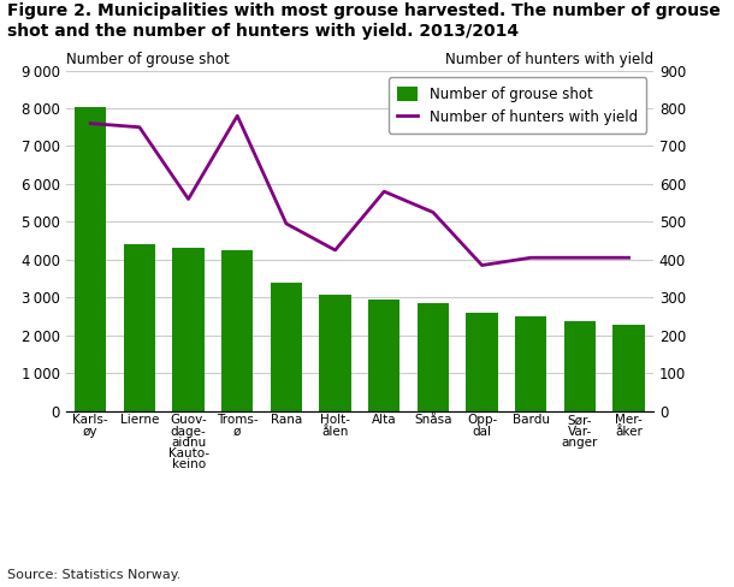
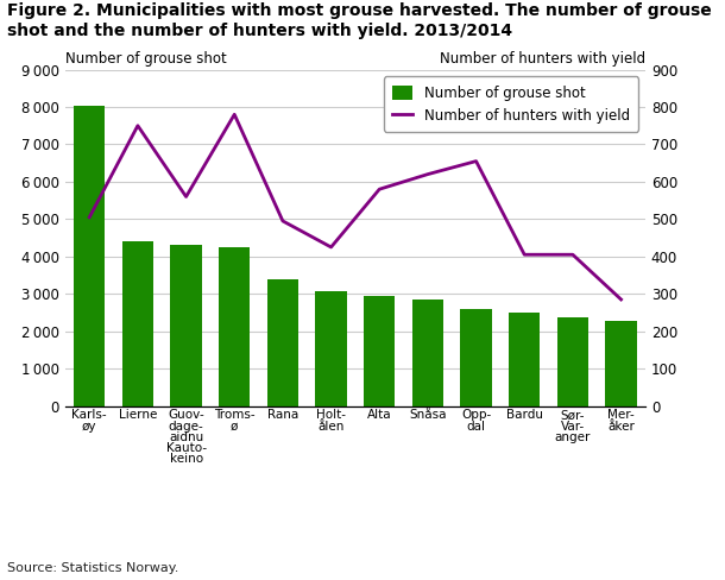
Number of hunters with yield/Karls- øy: 760 -> 505
Number of hunters with yield/Snåsa: 525 -> 620
Number of hunters with yield/Opp- dal: 385 -> 655
Number of hunters with yield/Mer- åker: 405 -> 285
